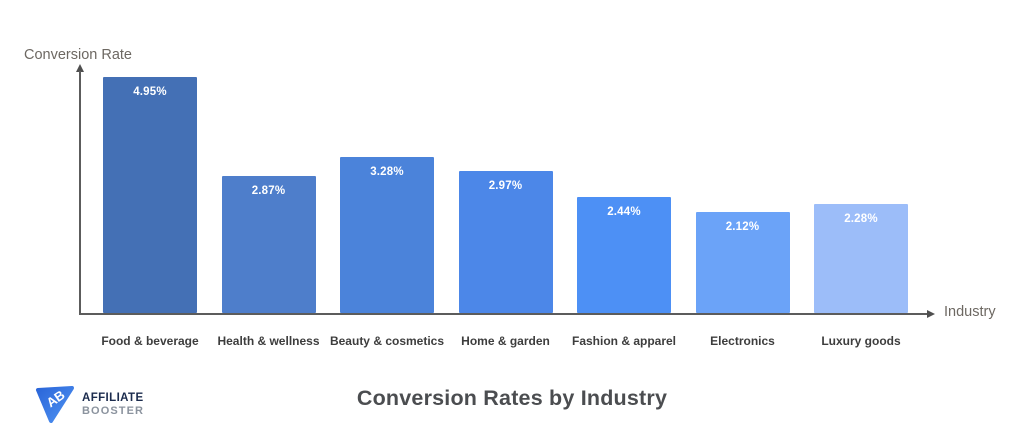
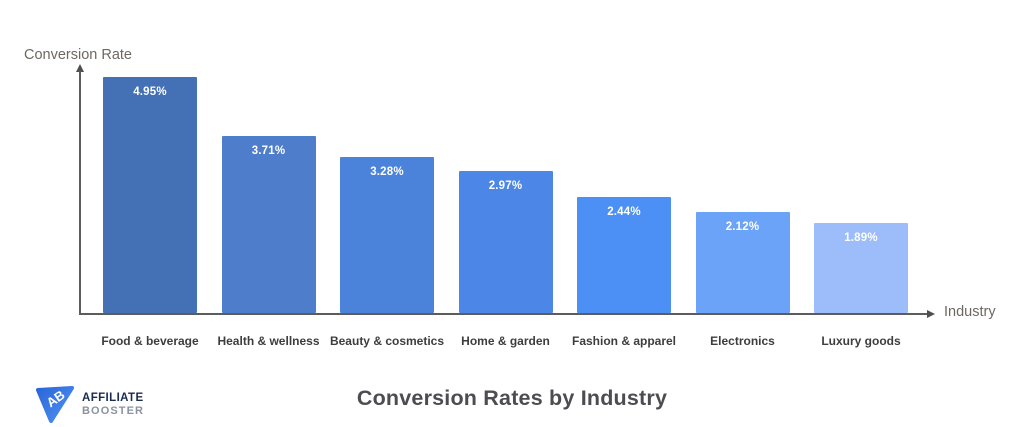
Health & wellness: 2.87% -> 3.71%
Luxury goods: 2.28% -> 1.89%
